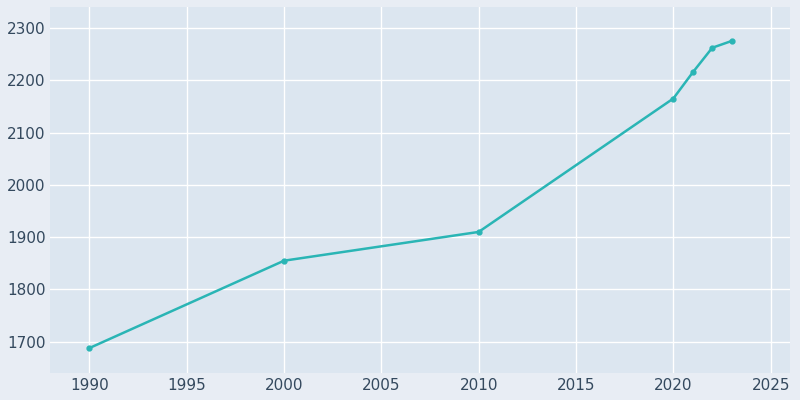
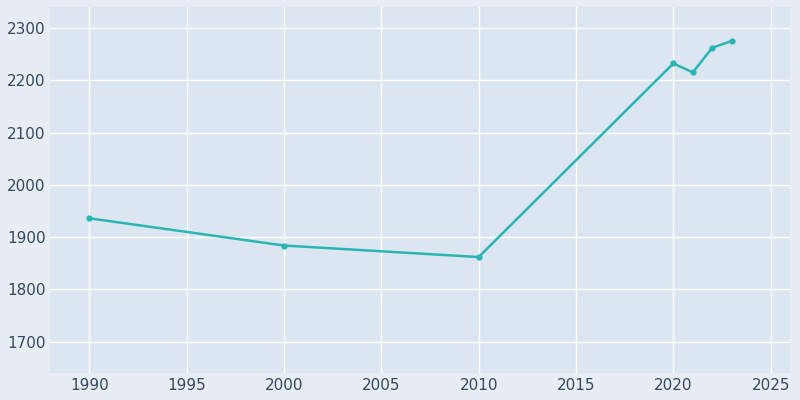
1990: 1688 -> 1936
2000: 1855 -> 1884
2010: 1910 -> 1862
2020: 2165 -> 2232
